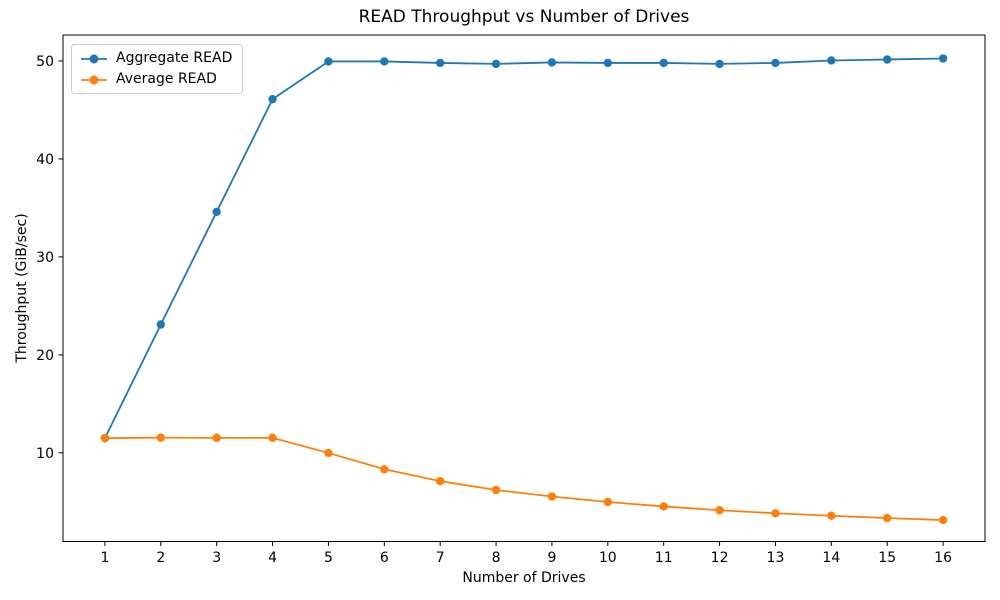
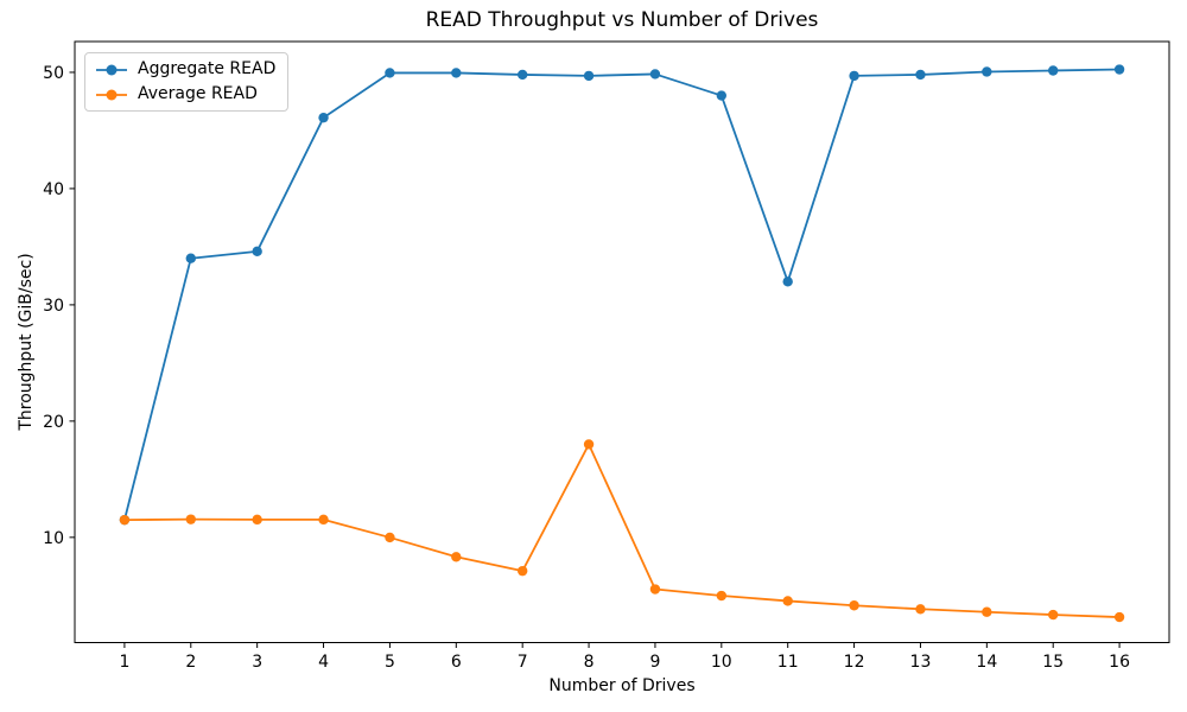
Aggregate READ/2: 23 -> 34
Average READ/8: 6 -> 18
Aggregate READ/10: 50 -> 48
Aggregate READ/11: 50 -> 32
